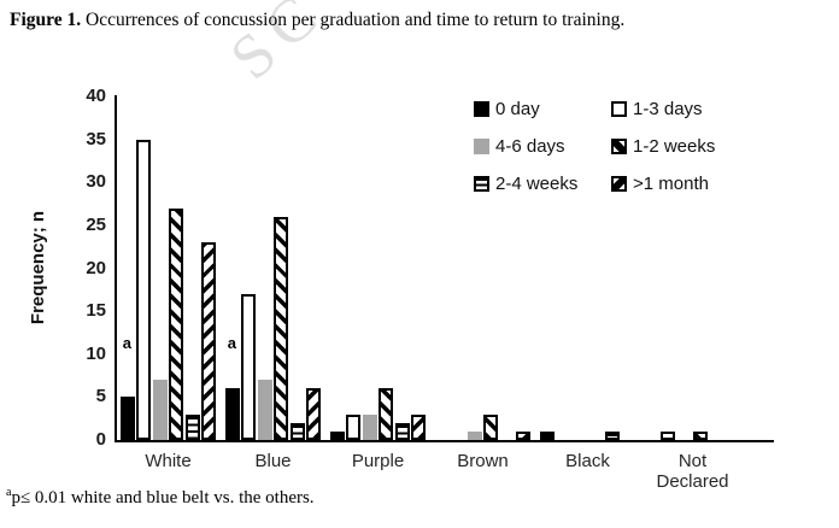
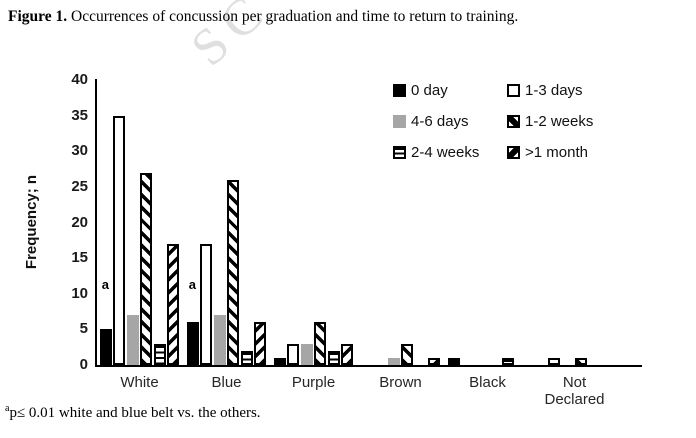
>1 month/White: 23 -> 17
